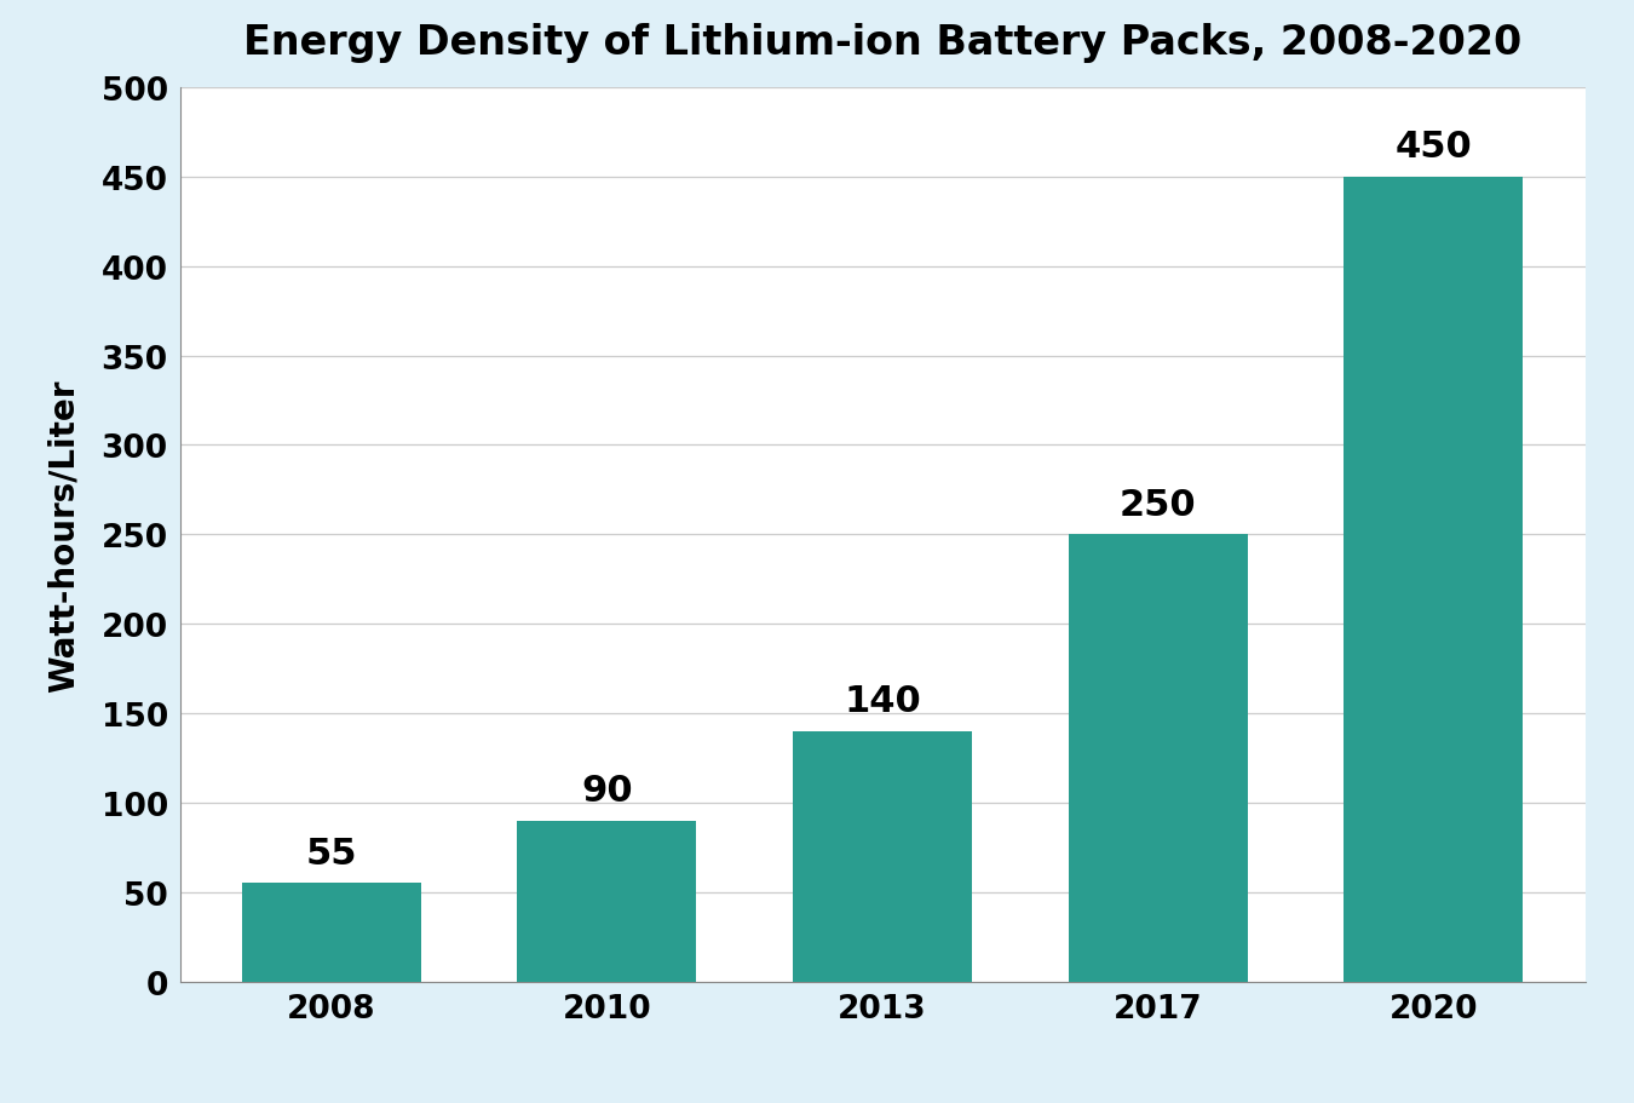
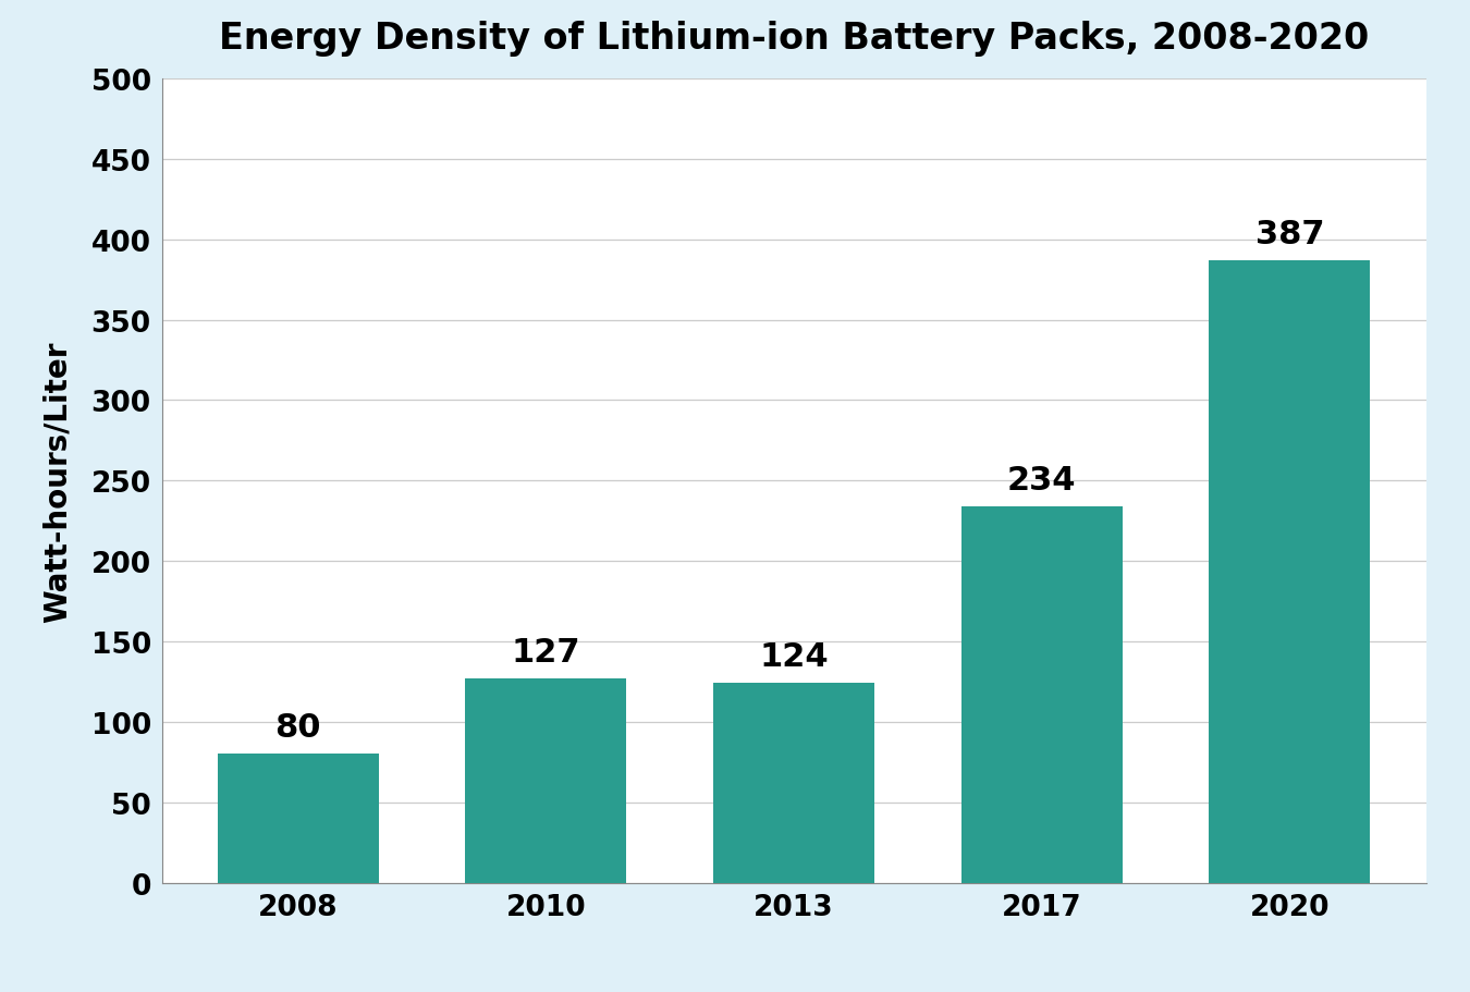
2008: 55 -> 80
2010: 90 -> 127
2013: 140 -> 124
2017: 250 -> 234
2020: 450 -> 387
